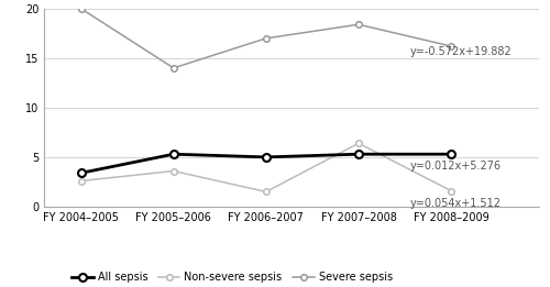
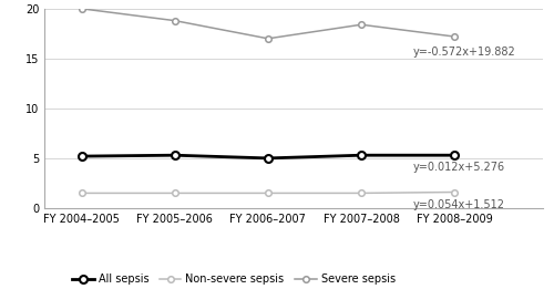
All sepsis/FY 2004–2005: 3.4 -> 5.2
Non-severe sepsis/FY 2004–2005: 2.6 -> 1.5
Non-severe sepsis/FY 2005–2006: 3.6 -> 1.5
Severe sepsis/FY 2005–2006: 14.0 -> 18.8
Non-severe sepsis/FY 2007–2008: 6.4 -> 1.5
Severe sepsis/FY 2008–2009: 16.2 -> 17.2
